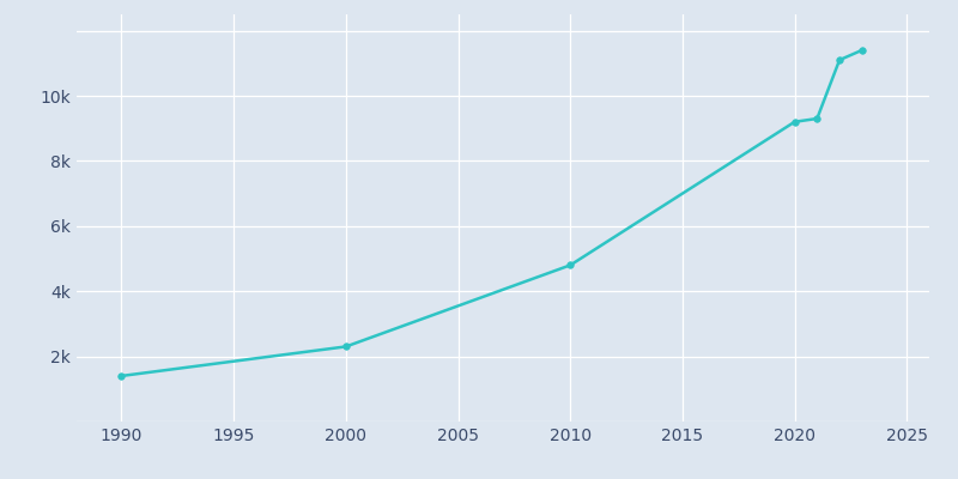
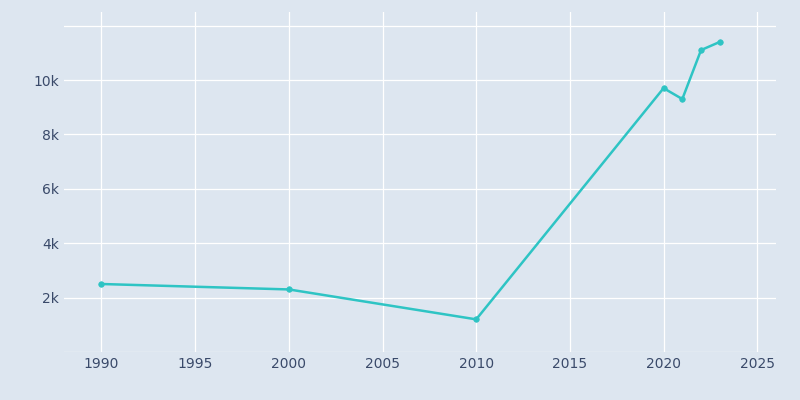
1990: 1.4k -> 2.5k
2010: 4.8k -> 1.2k
2020: 9.2k -> 9.7k
